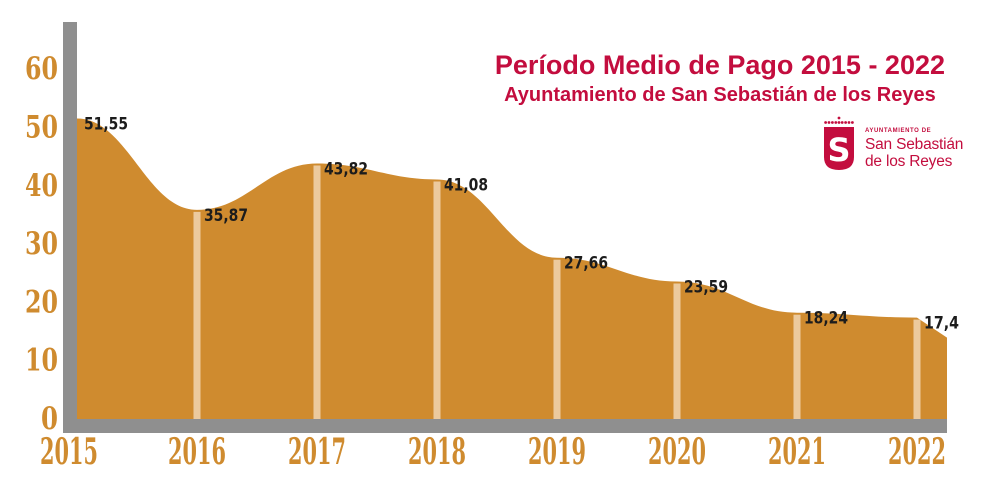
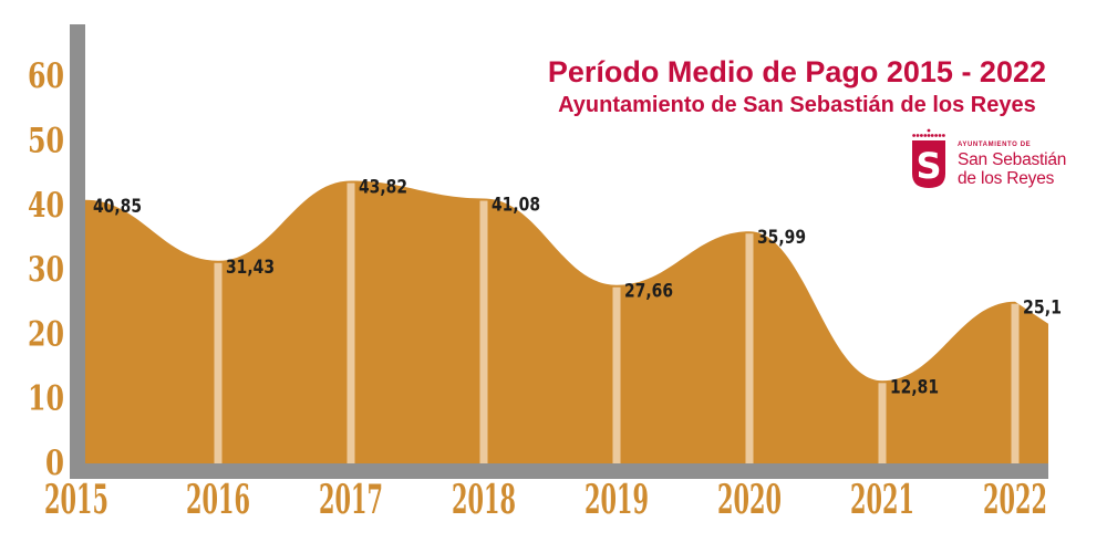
2015: 51,55 -> 40,85
2016: 35,87 -> 31,43
2020: 23,59 -> 35,99
2021: 18,24 -> 12,81
2022: 17,4 -> 25,1
